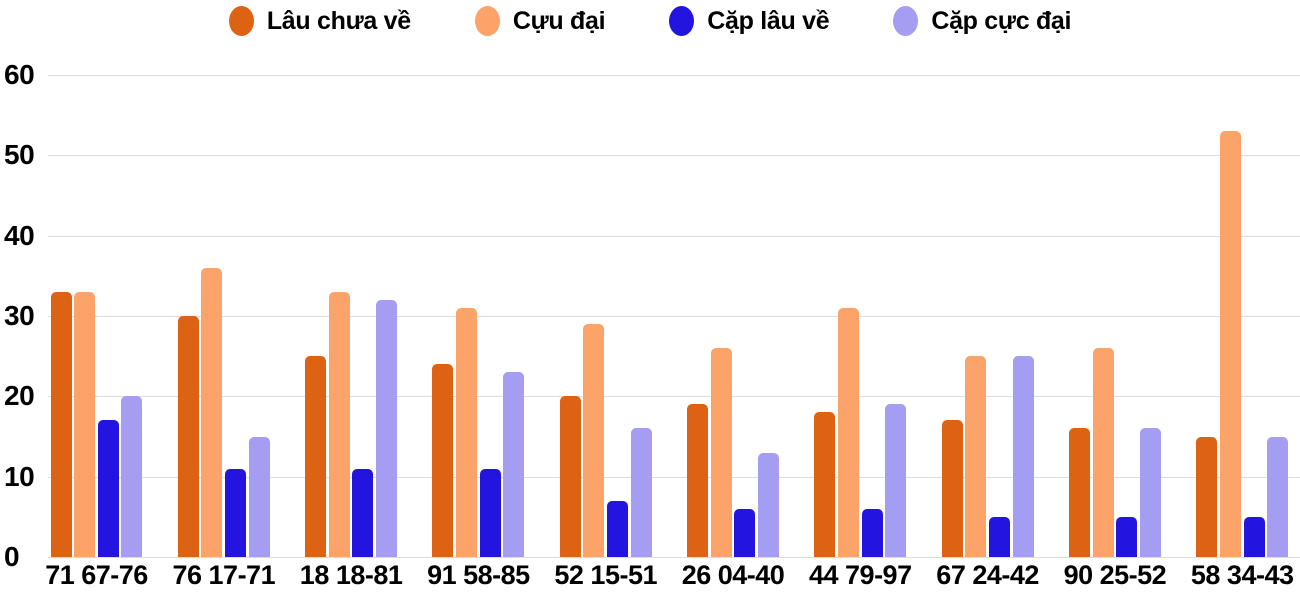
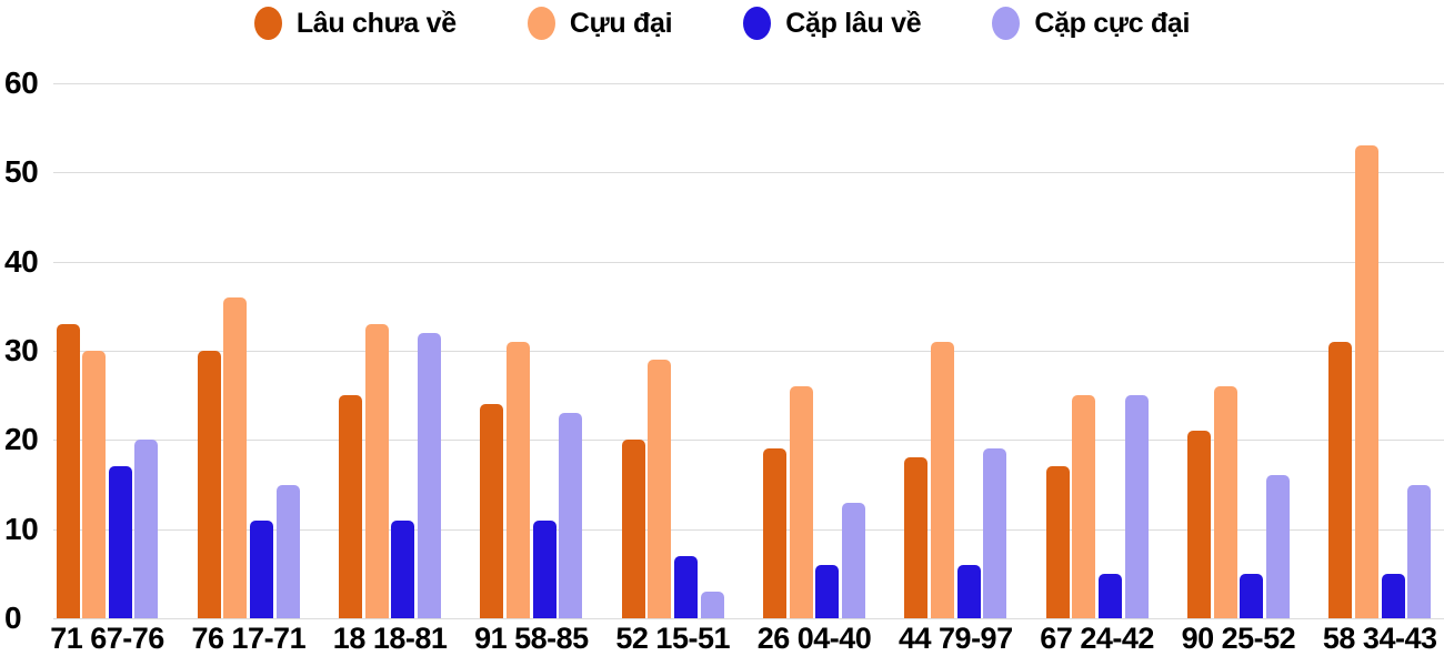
Cựu đại/71 67-76: 33 -> 30
Cặp cực đại/52 15-51: 16 -> 3
Lâu chưa về/90 25-52: 16 -> 21
Lâu chưa về/58 34-43: 15 -> 31
